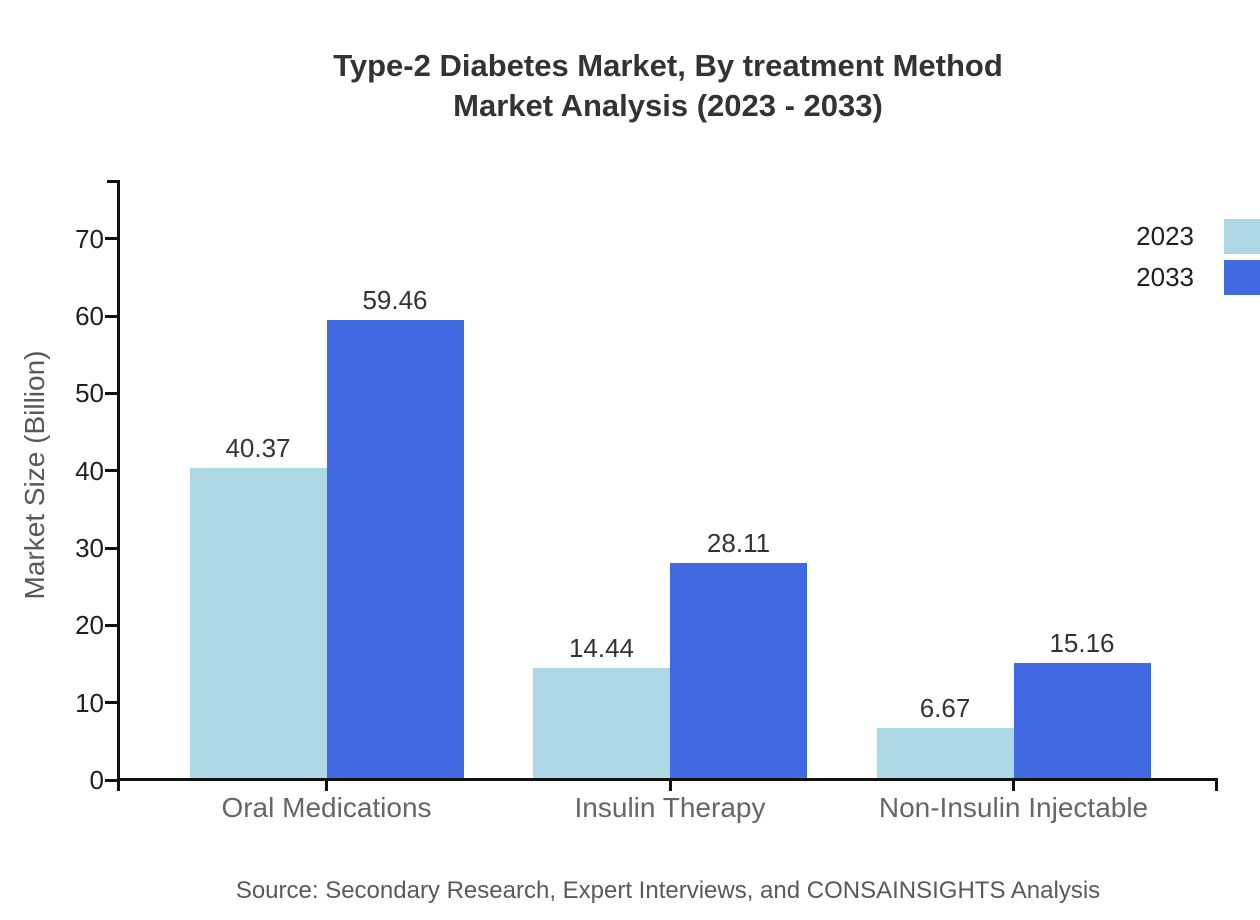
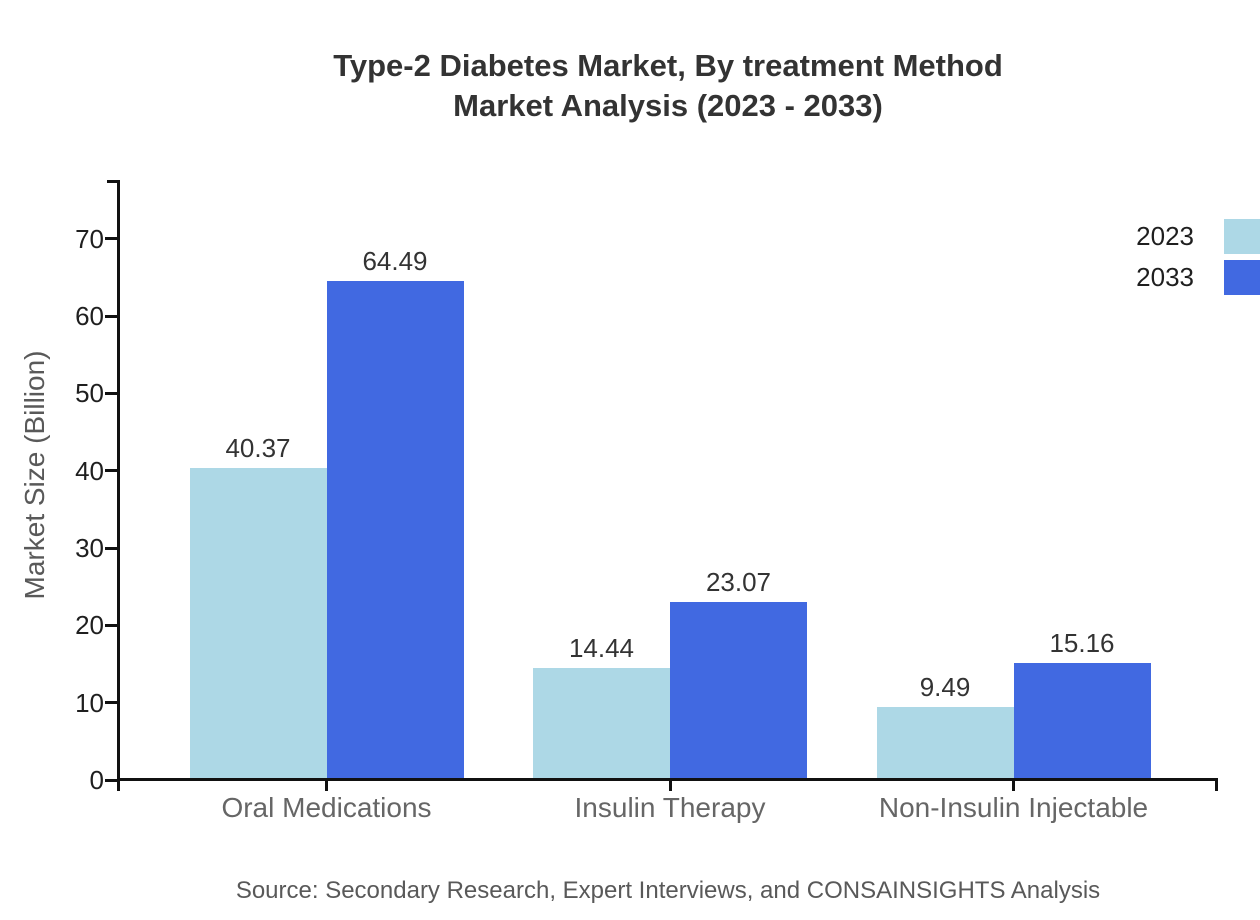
2033/Oral Medications: 59.46 -> 64.49
2033/Insulin Therapy: 28.11 -> 23.07
2023/Non-Insulin Injectable: 6.67 -> 9.49
